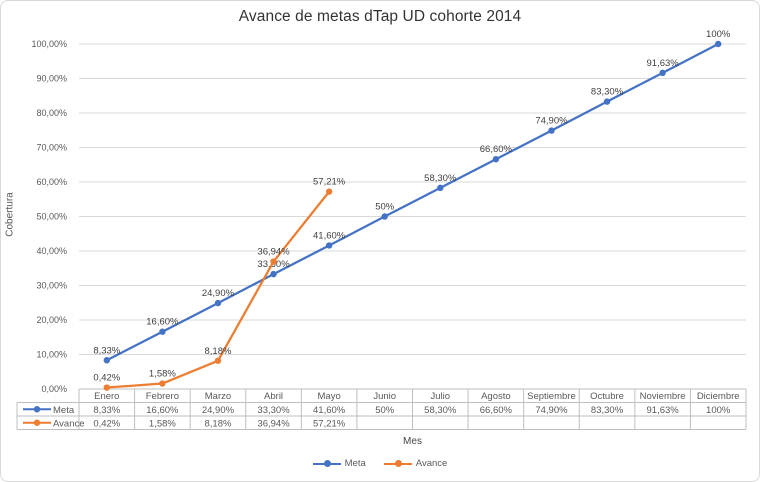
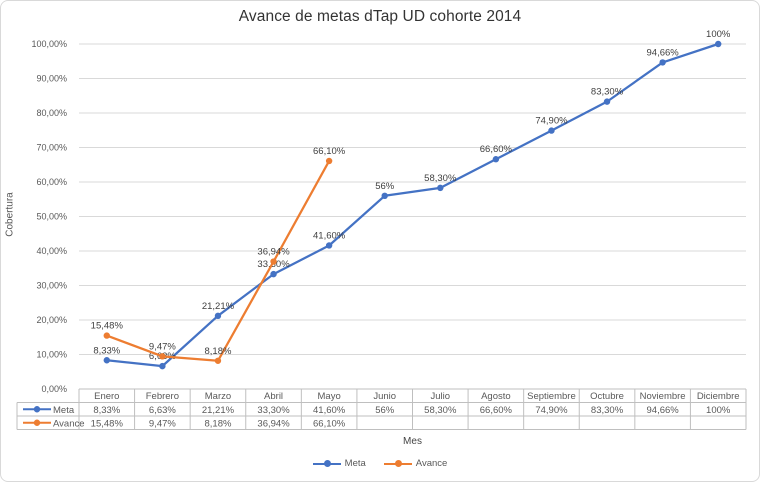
Avance/Enero: 0,42% -> 15,48%
Meta/Febrero: 16,60% -> 6,63%
Avance/Febrero: 1,58% -> 9,47%
Meta/Marzo: 24,90% -> 21,21%
Avance/Mayo: 57,21% -> 66,10%
Meta/Junio: 50% -> 56%
Meta/Noviembre: 91,63% -> 94,66%
